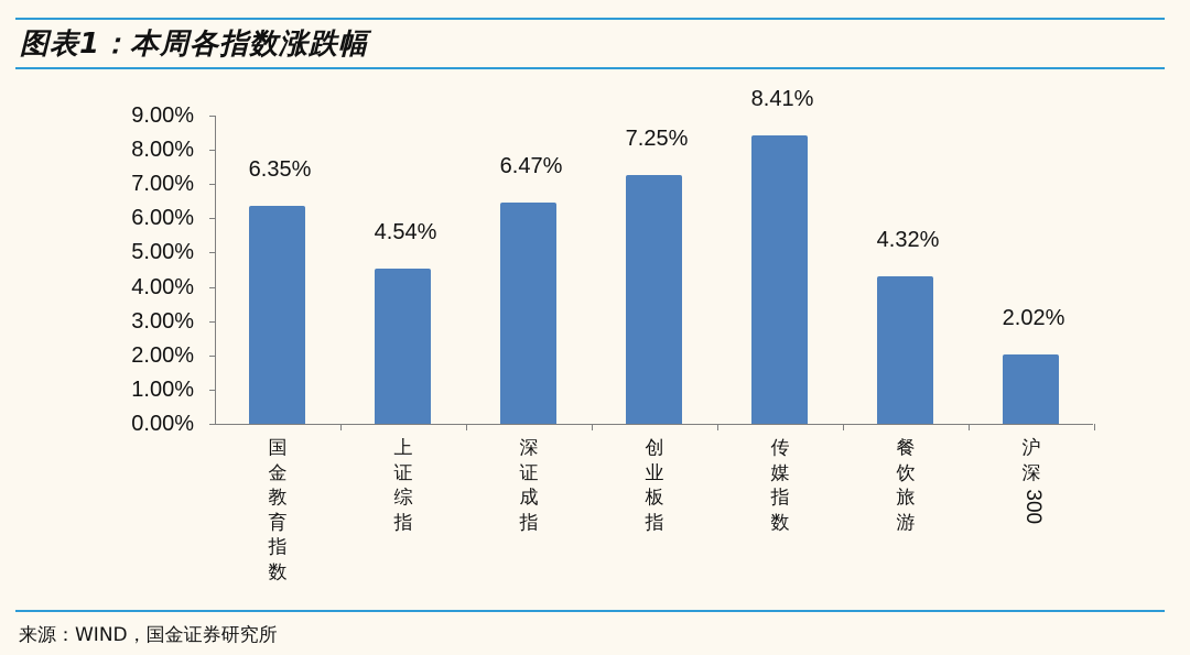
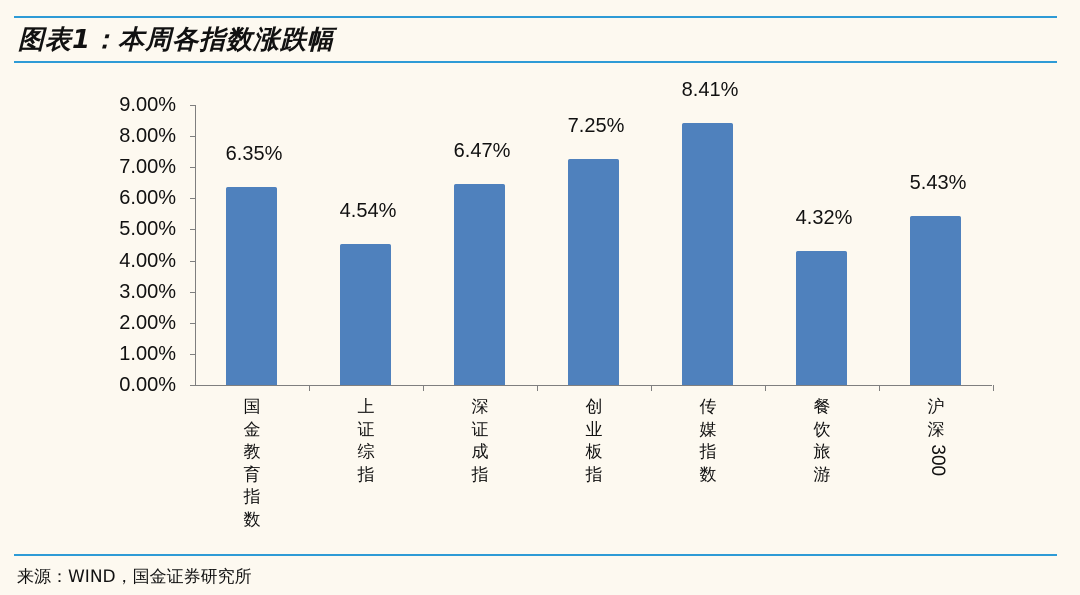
沪深300: 2.02% -> 5.43%
